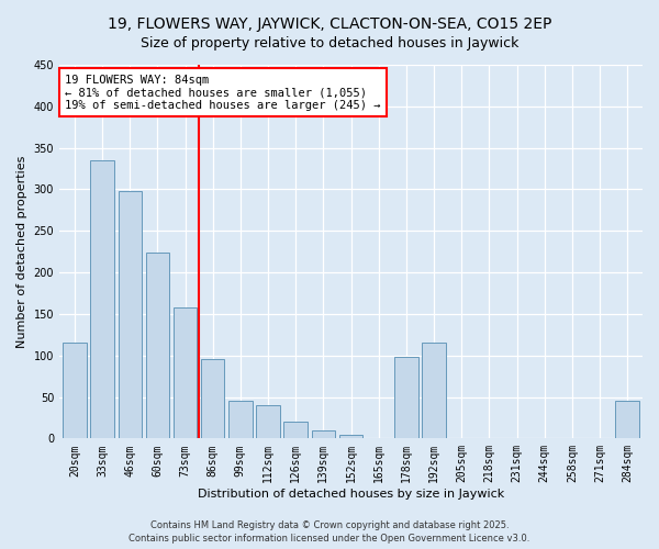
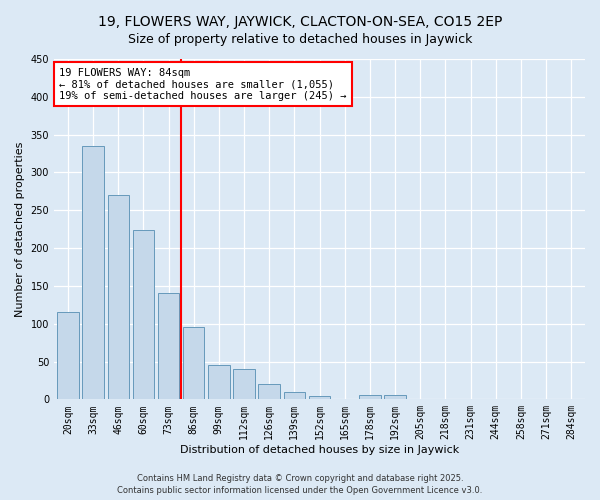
46sqm: 298 -> 270
73sqm: 158 -> 141
178sqm: 98 -> 6
192sqm: 116 -> 6
284sqm: 46 -> 1
